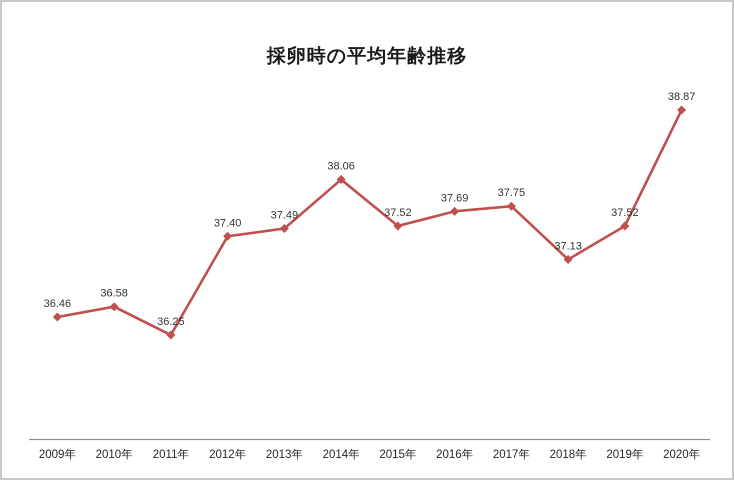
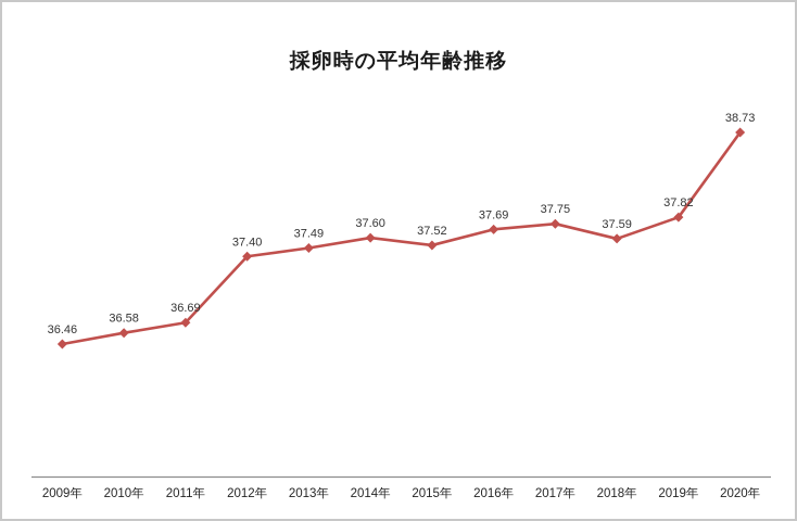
2011年: 36.25 -> 36.69
2014年: 38.06 -> 37.60
2018年: 37.13 -> 37.59
2019年: 37.52 -> 37.82
2020年: 38.87 -> 38.73
